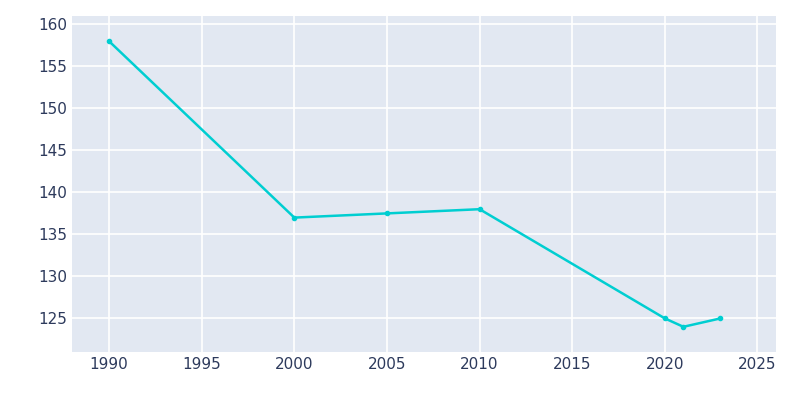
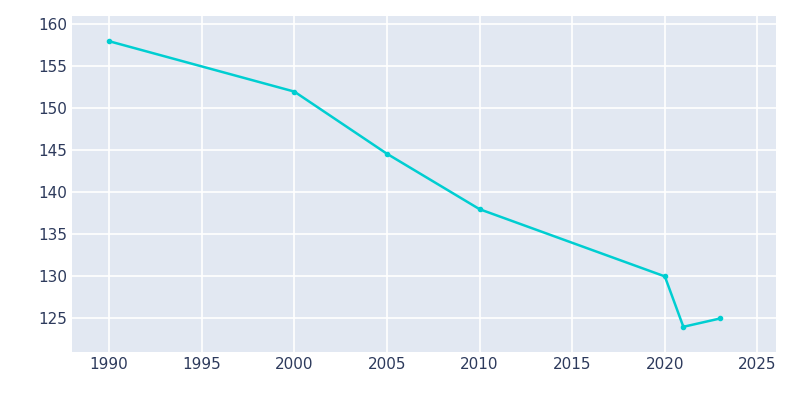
2000: 137.0 -> 152.0
2005: 137.5 -> 144.6
2020: 125.0 -> 130.0
